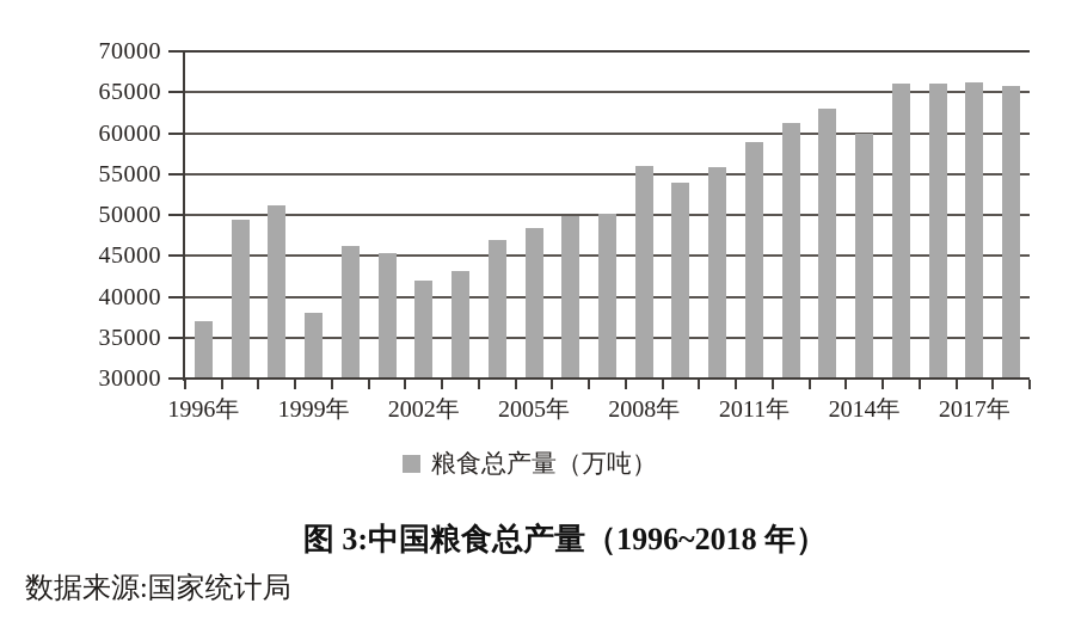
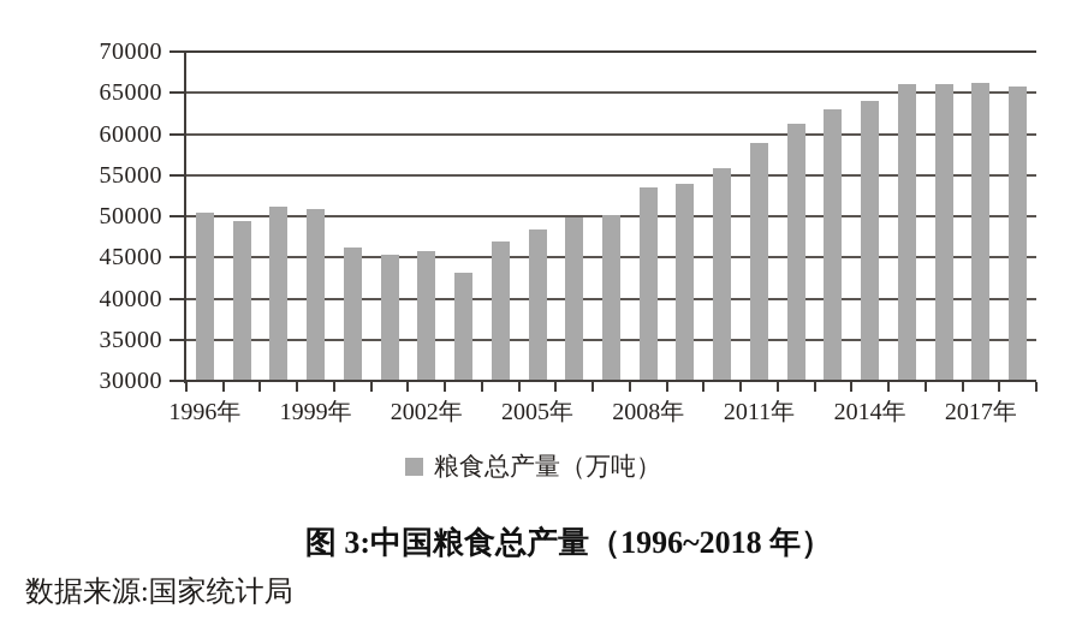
1996年: 37000 -> 50000
1999年: 38000 -> 51000
2002年: 42000 -> 46000
2008年: 56000 -> 53000
2014年: 60000 -> 64000
